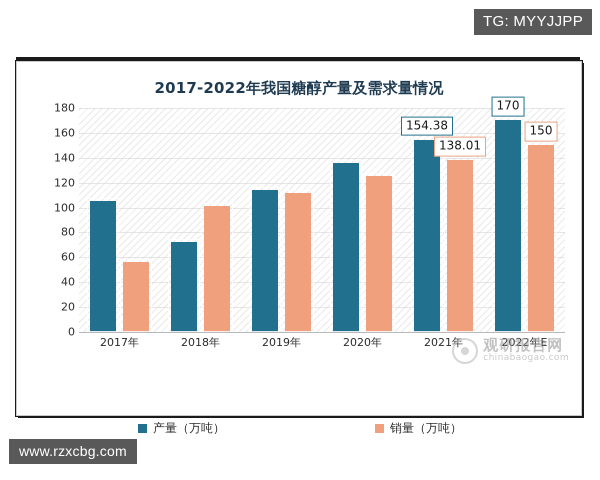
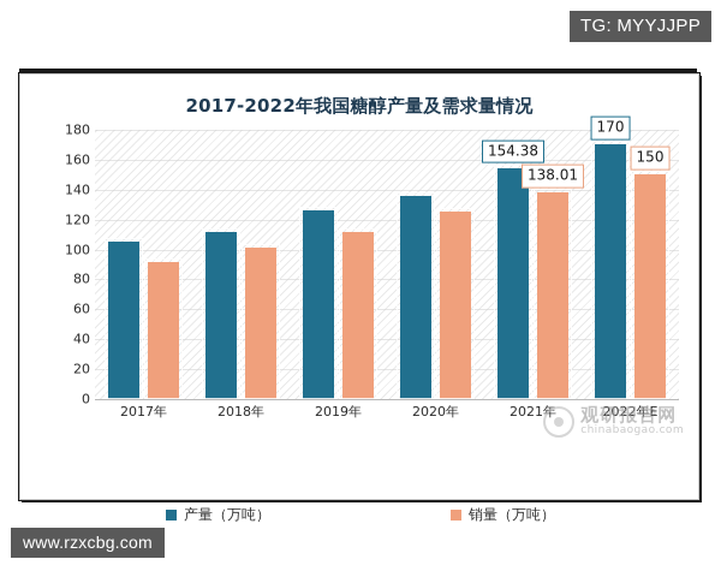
销量（万吨）/2017年: 56 -> 92
产量（万吨）/2018年: 72 -> 112
产量（万吨）/2019年: 114 -> 126
